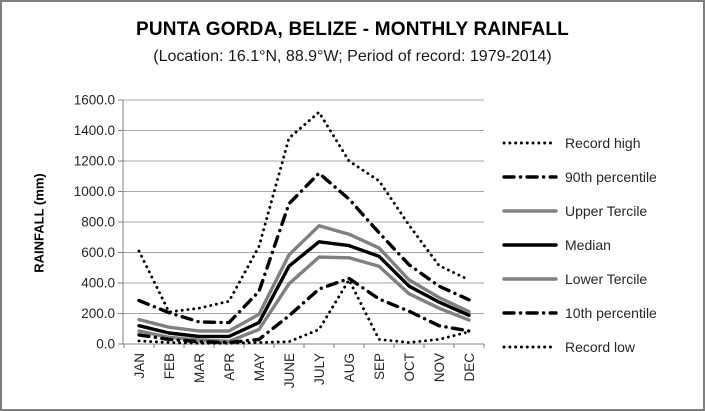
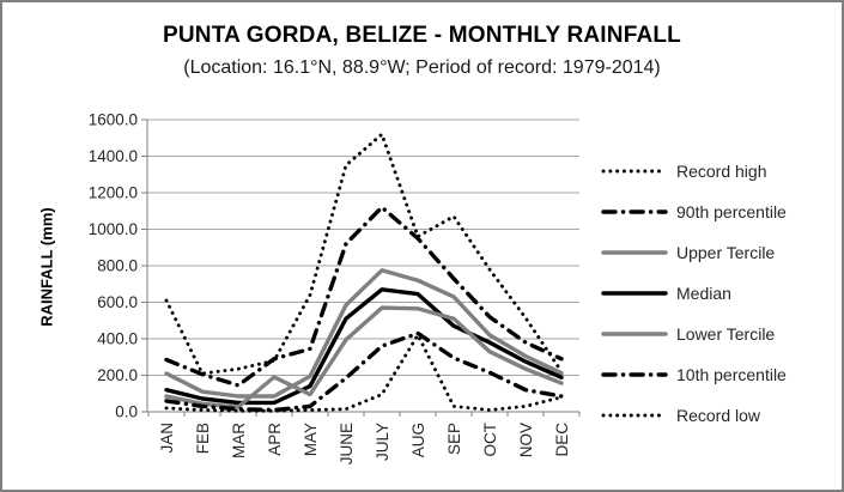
Upper Tercile/JAN: 160 -> 210
90th percentile/APR: 140 -> 290
Lower Tercile/APR: 20 -> 190
Record high/AUG: 1200 -> 960
Median/SEP: 580 -> 470
Record high/DEC: 420 -> 220
